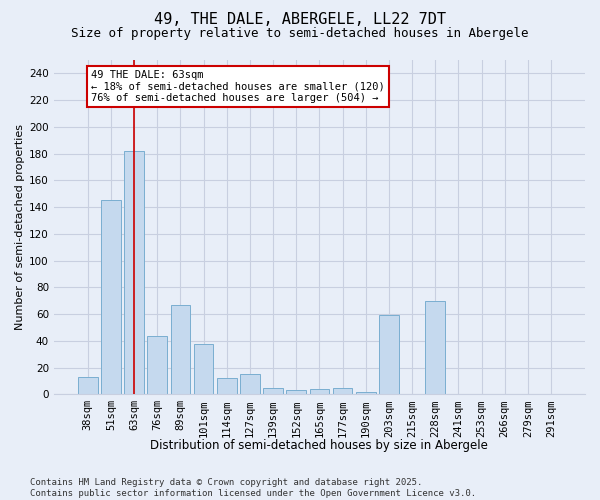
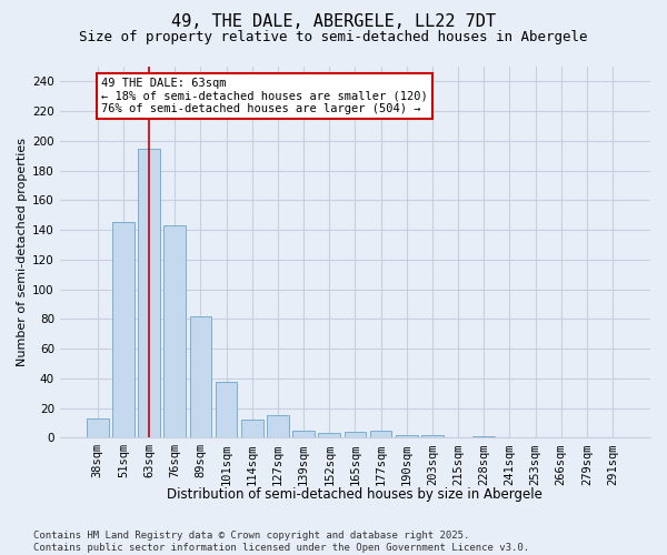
63sqm: 182 -> 195
76sqm: 44 -> 143
89sqm: 67 -> 82
203sqm: 59 -> 2
228sqm: 70 -> 1
